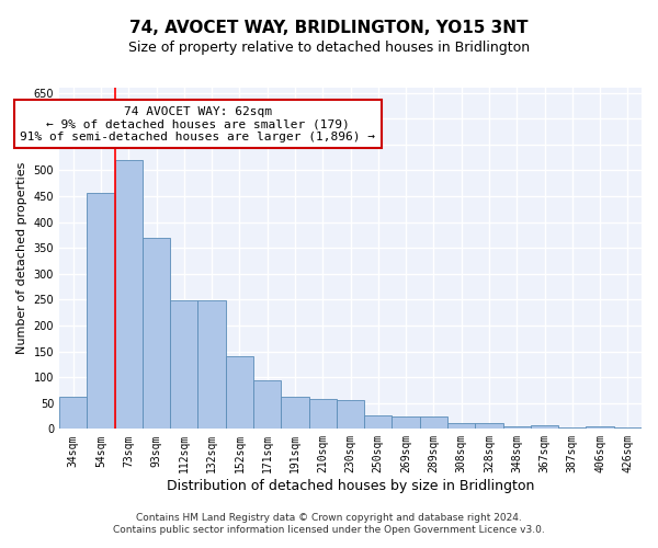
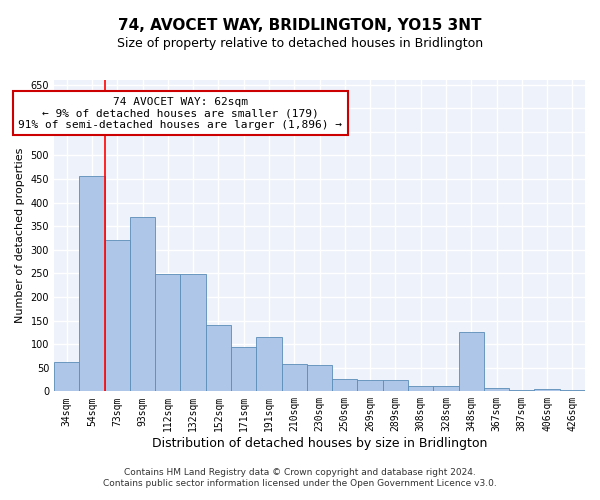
73sqm: 520 -> 320
191sqm: 62 -> 115
348sqm: 5 -> 125
